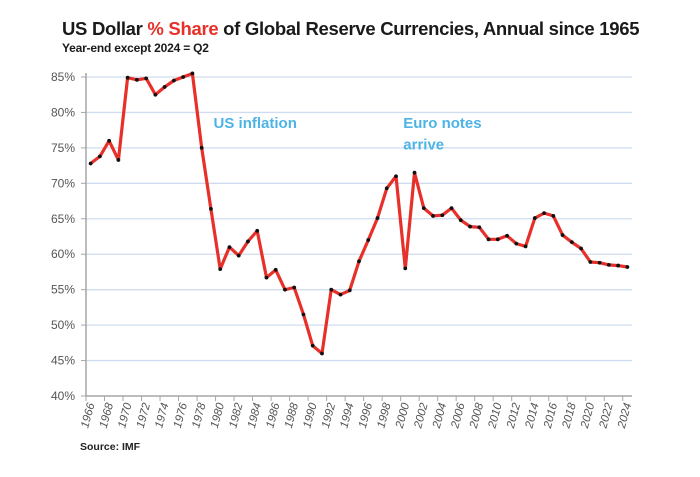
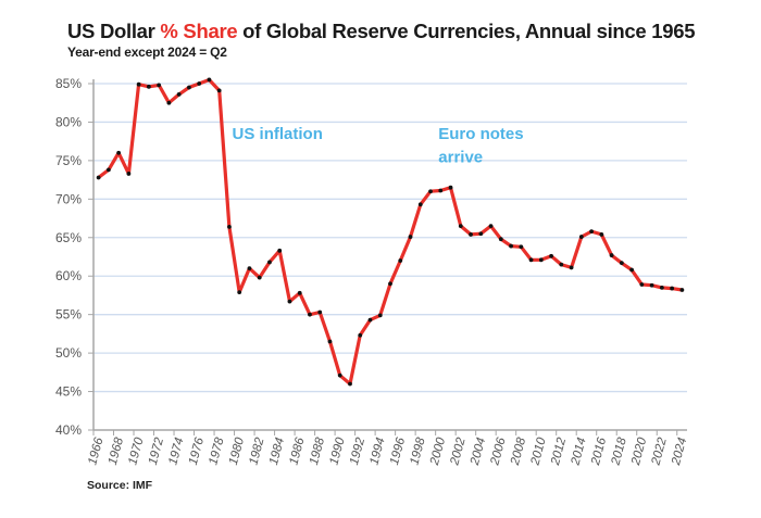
1978: 75% -> 84%
1992: 55% -> 52%
2000: 58% -> 71%
